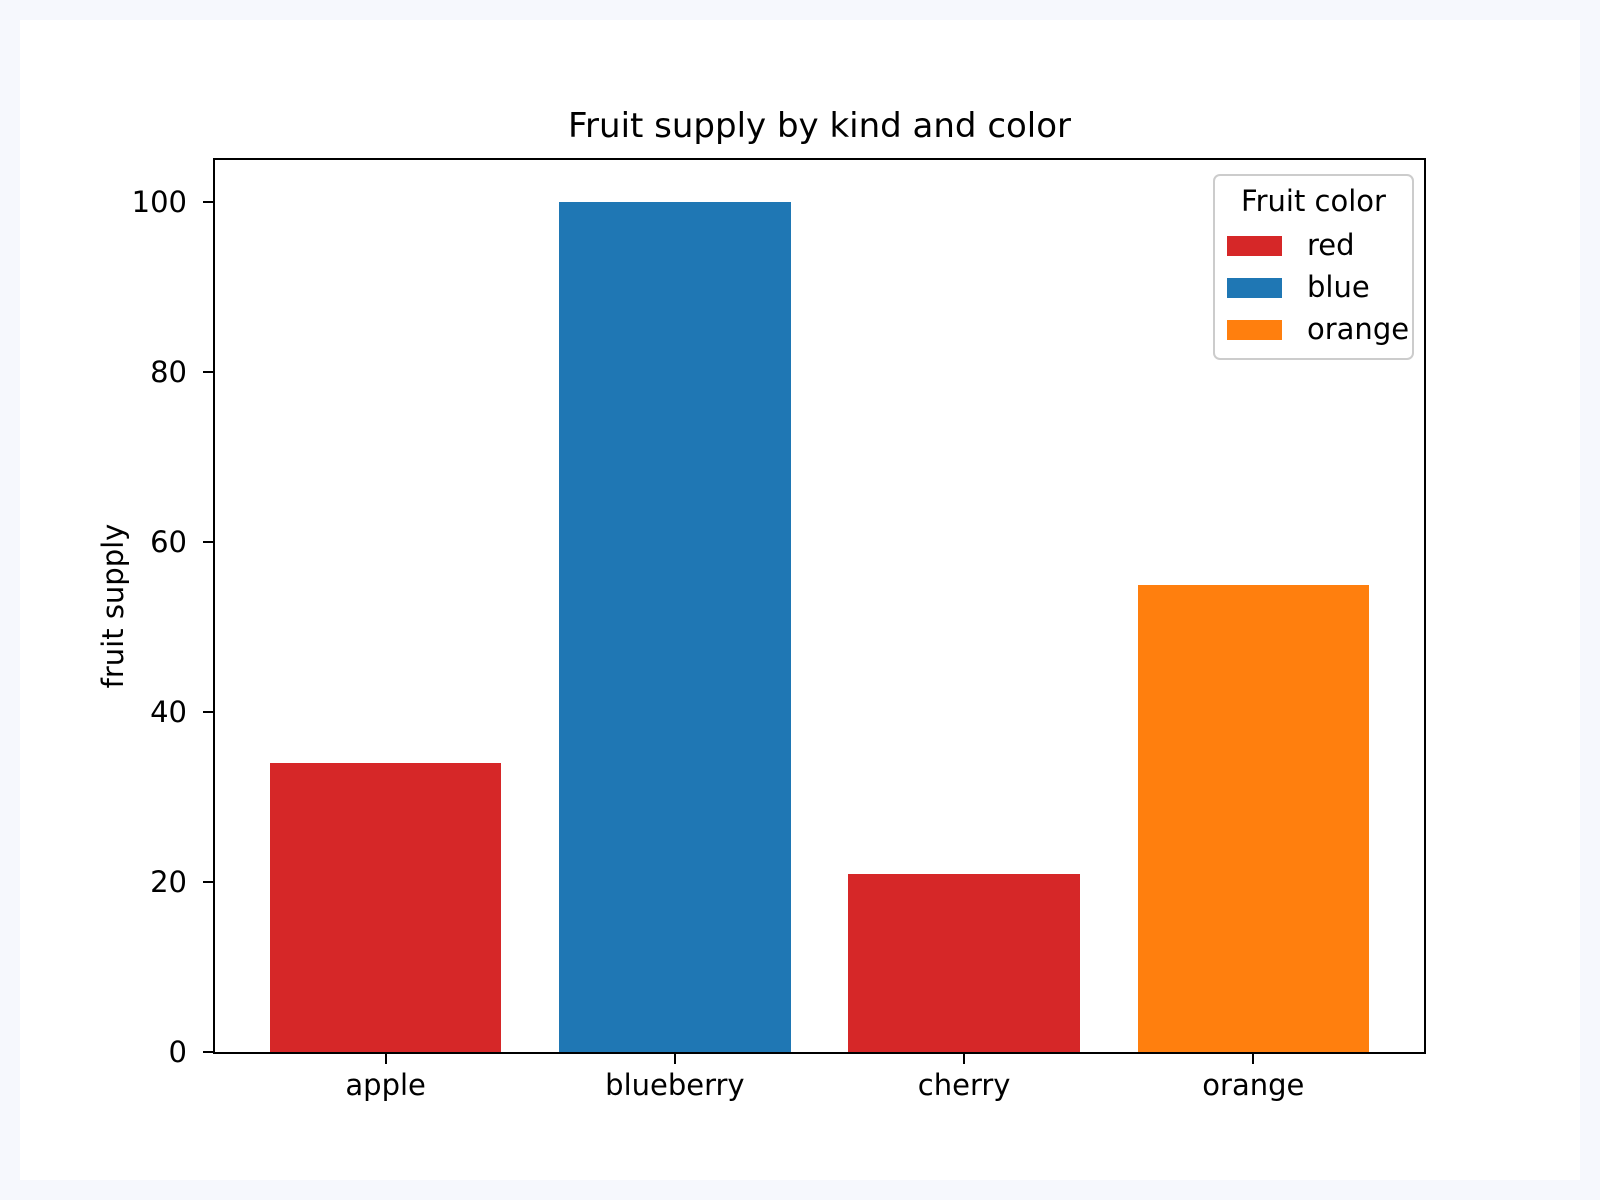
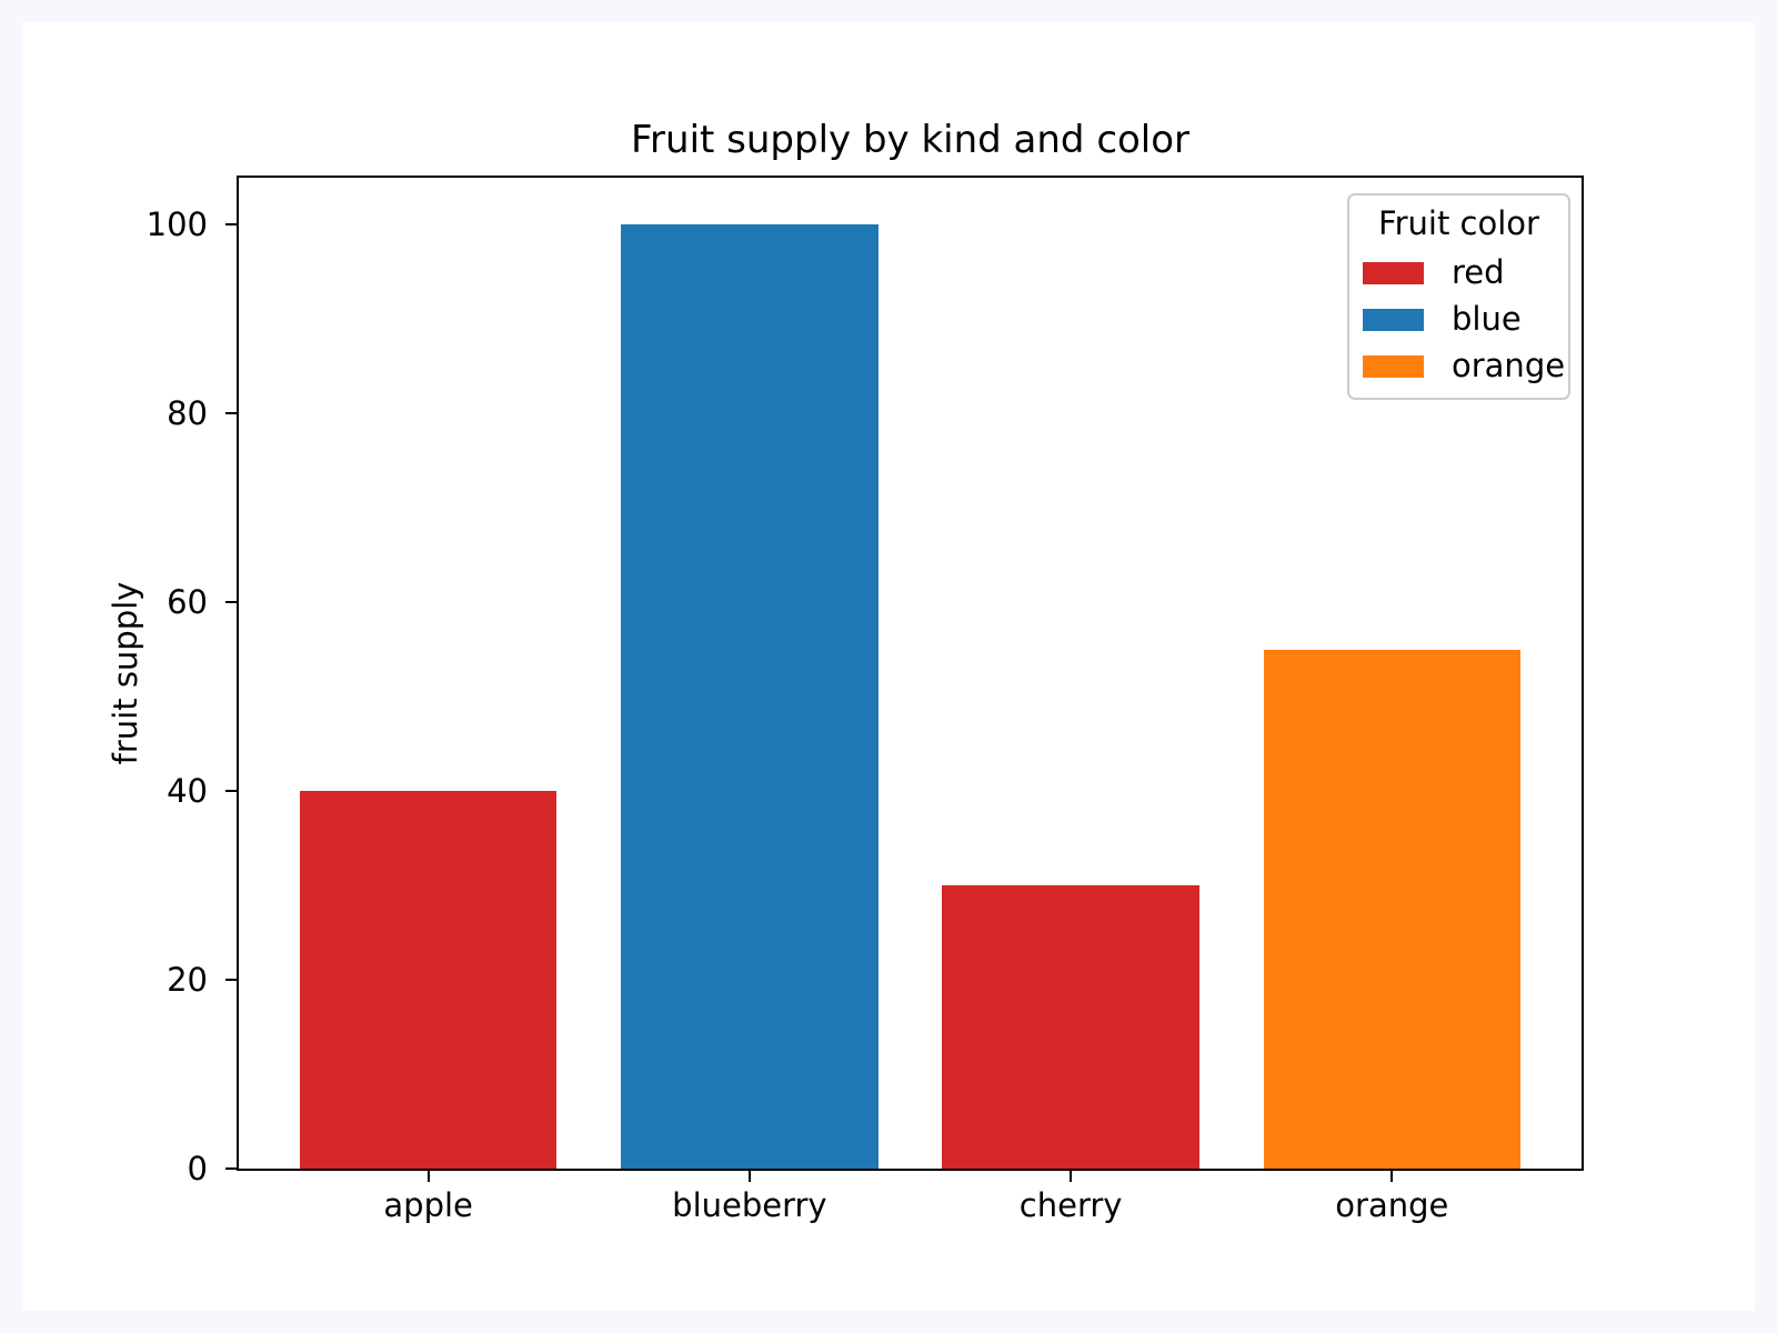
apple: 34 -> 40
cherry: 21 -> 30
